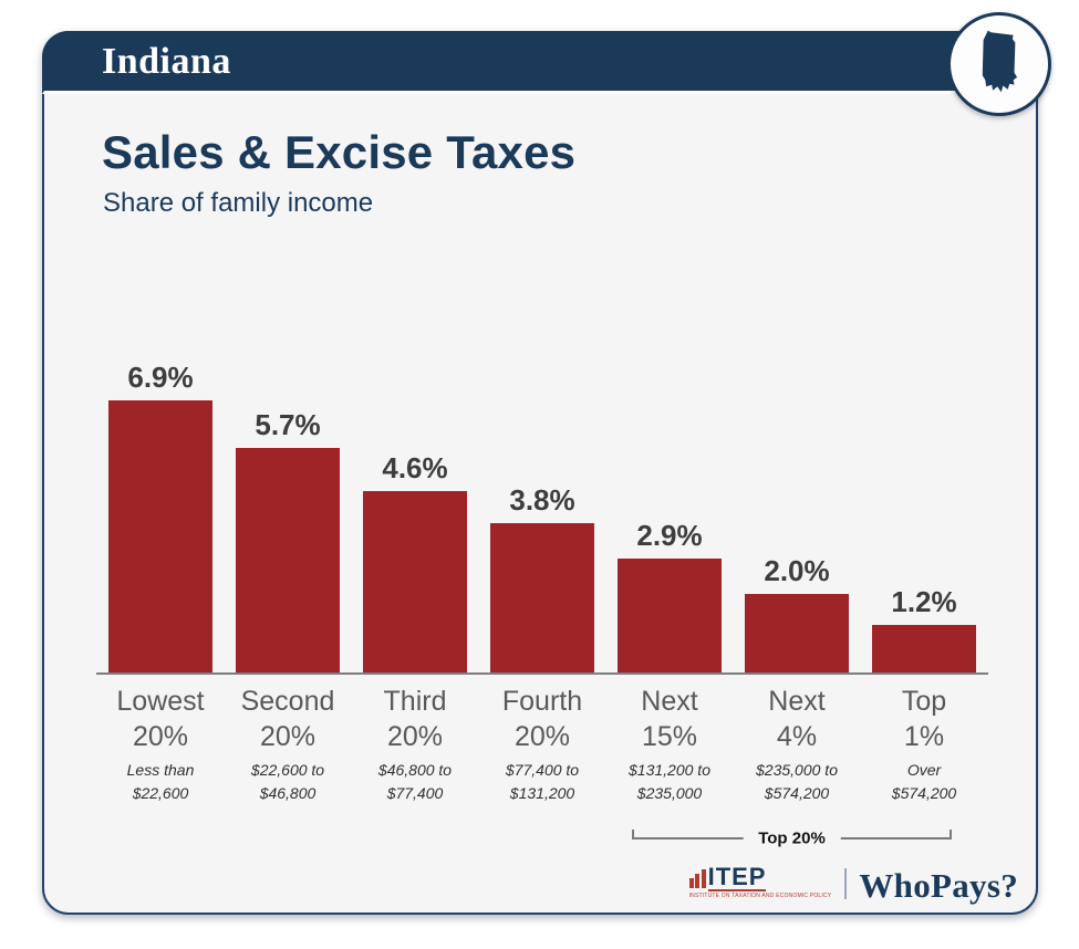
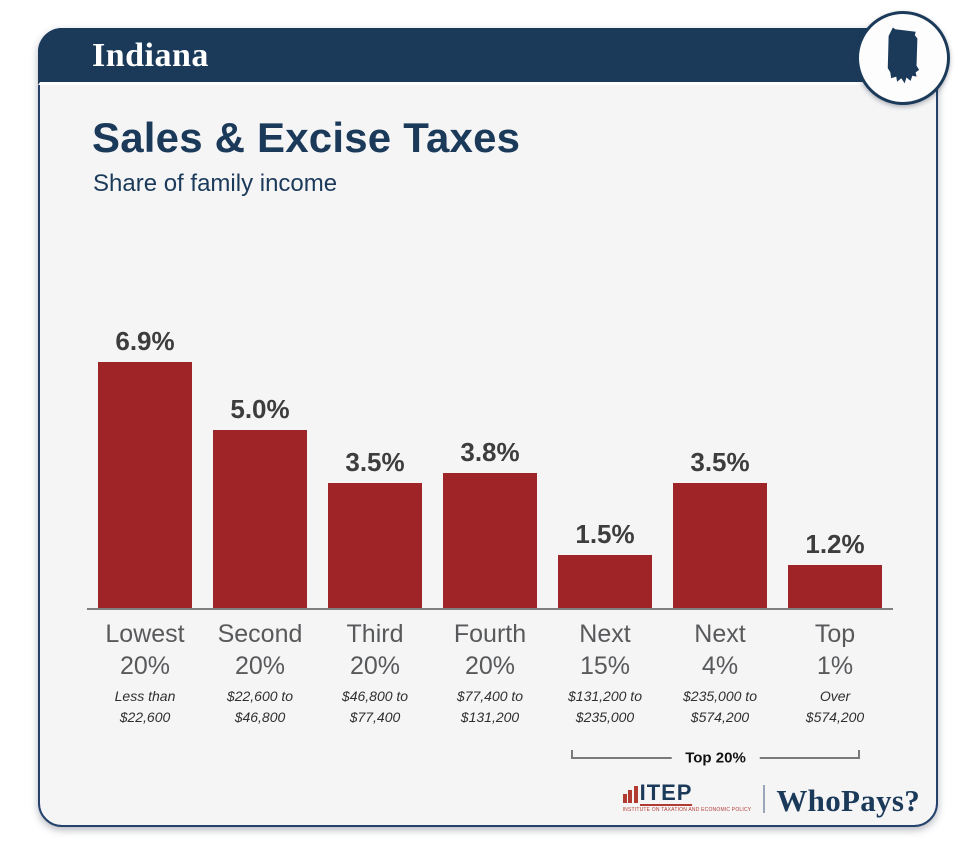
Second 20%: 5.7% -> 5.0%
Third 20%: 4.6% -> 3.5%
Next 15%: 2.9% -> 1.5%
Next 4%: 2.0% -> 3.5%
